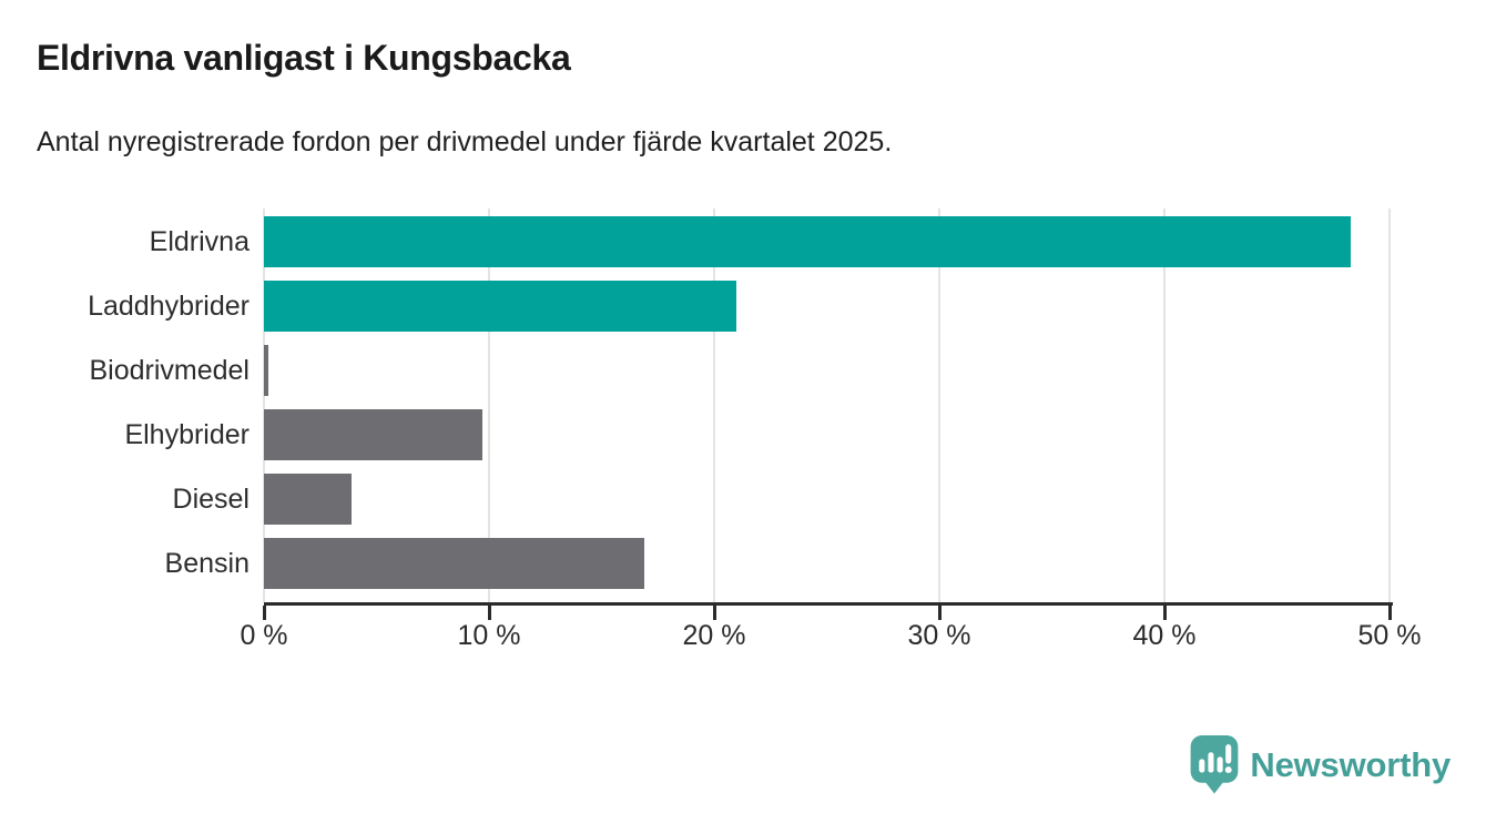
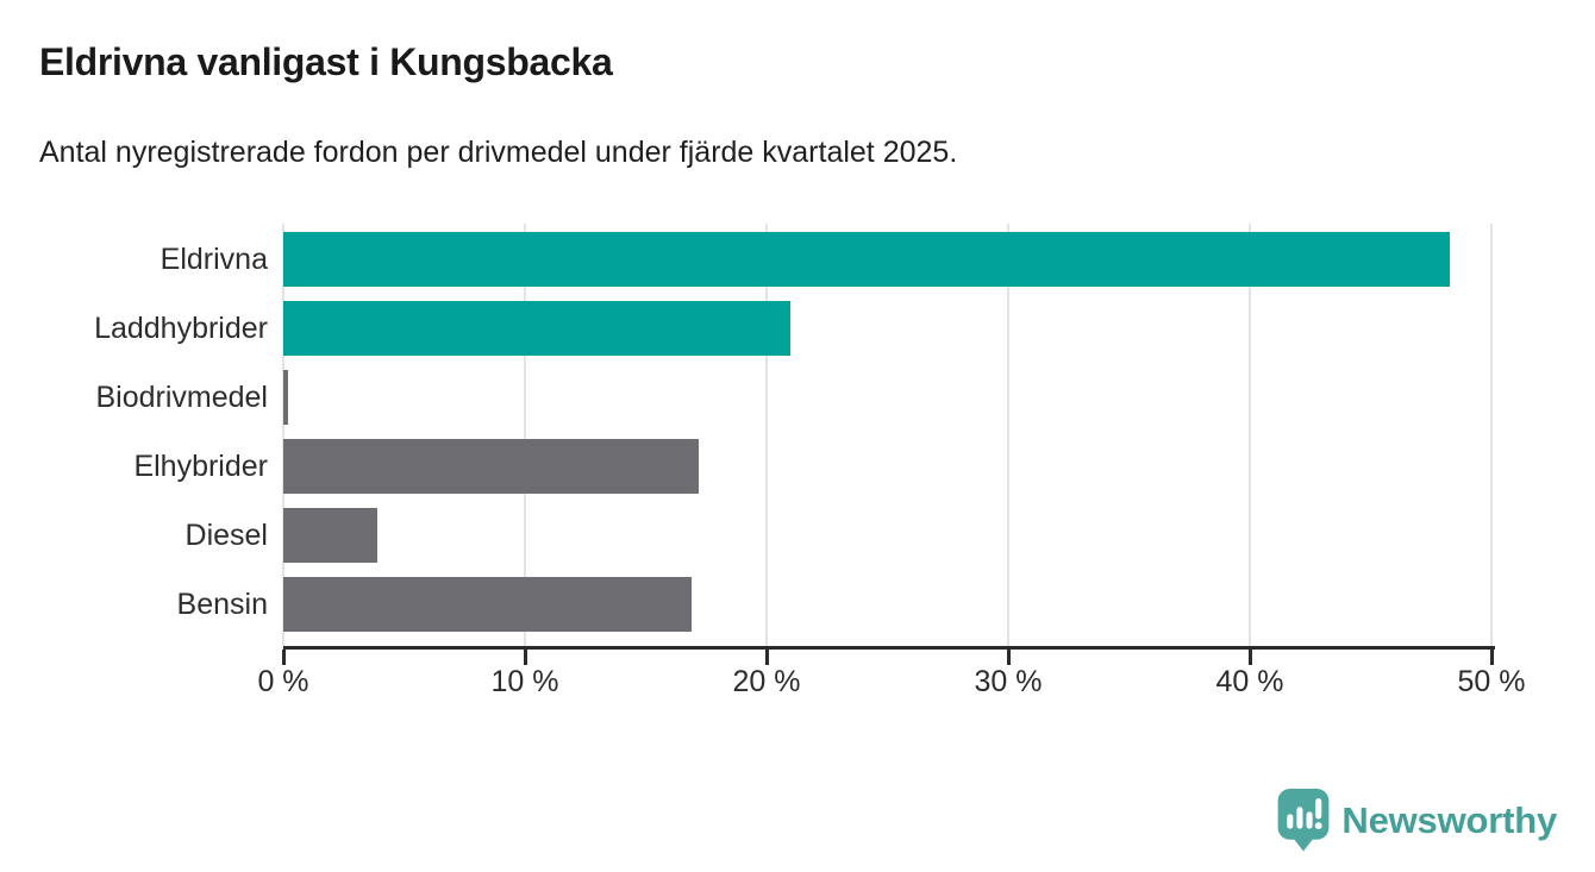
Elhybrider: 9.7% -> 17.2%
